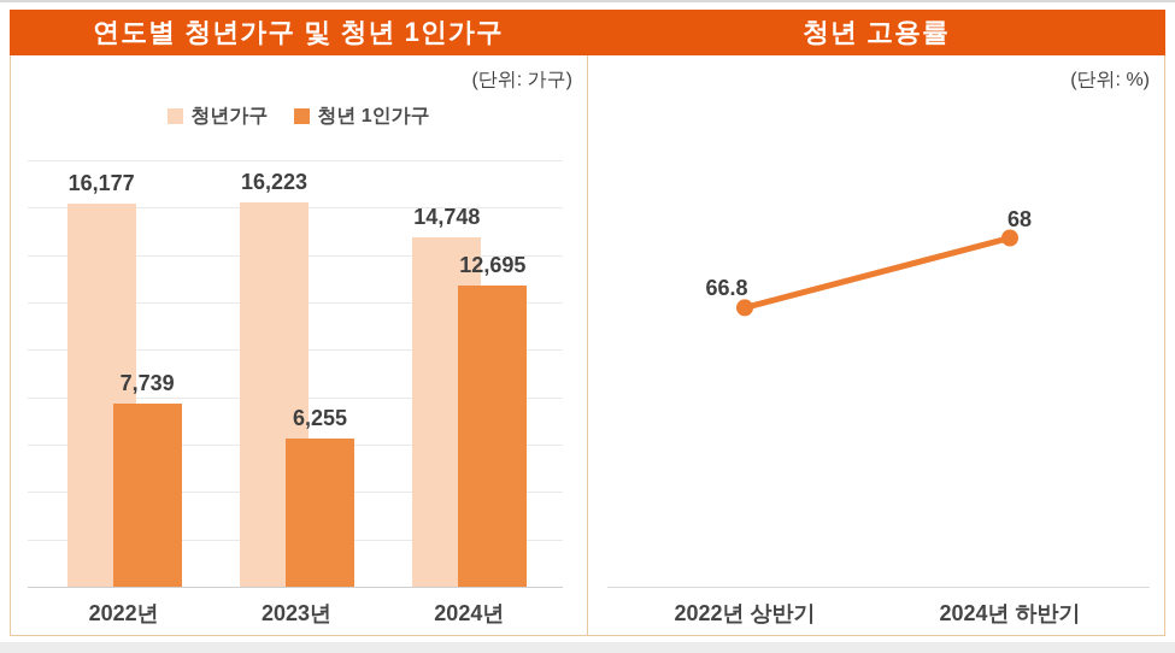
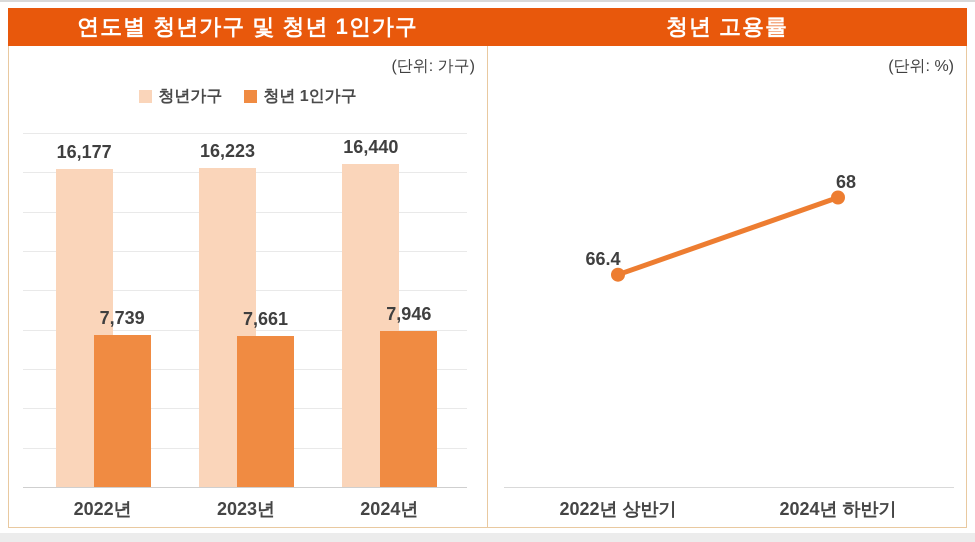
연도별 청년가구 및 청년 1인가구/청년 1인가구/2023년: 6,255 -> 7,661
연도별 청년가구 및 청년 1인가구/청년가구/2024년: 14,748 -> 16,440
연도별 청년가구 및 청년 1인가구/청년 1인가구/2024년: 12,695 -> 7,946
청년 고용률/2022년 상반기: 66.8 -> 66.4
